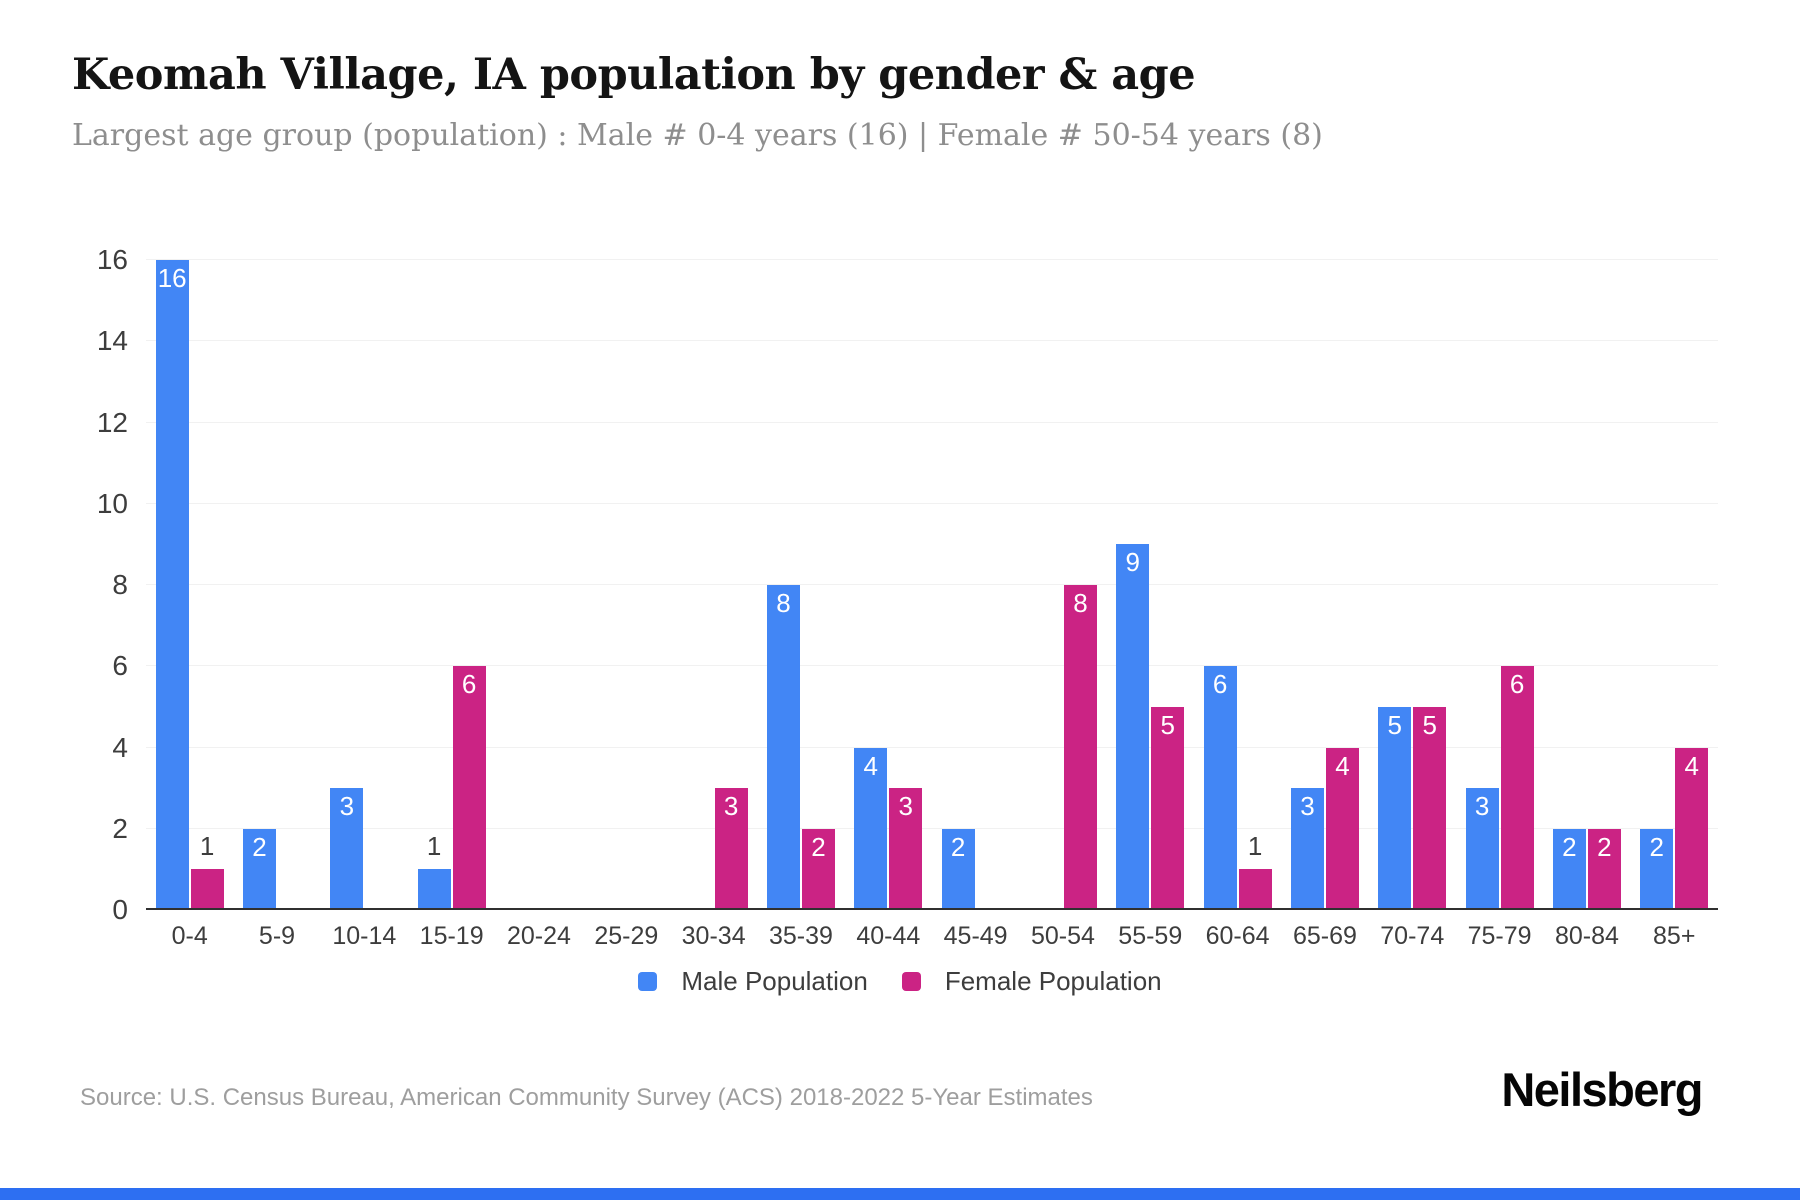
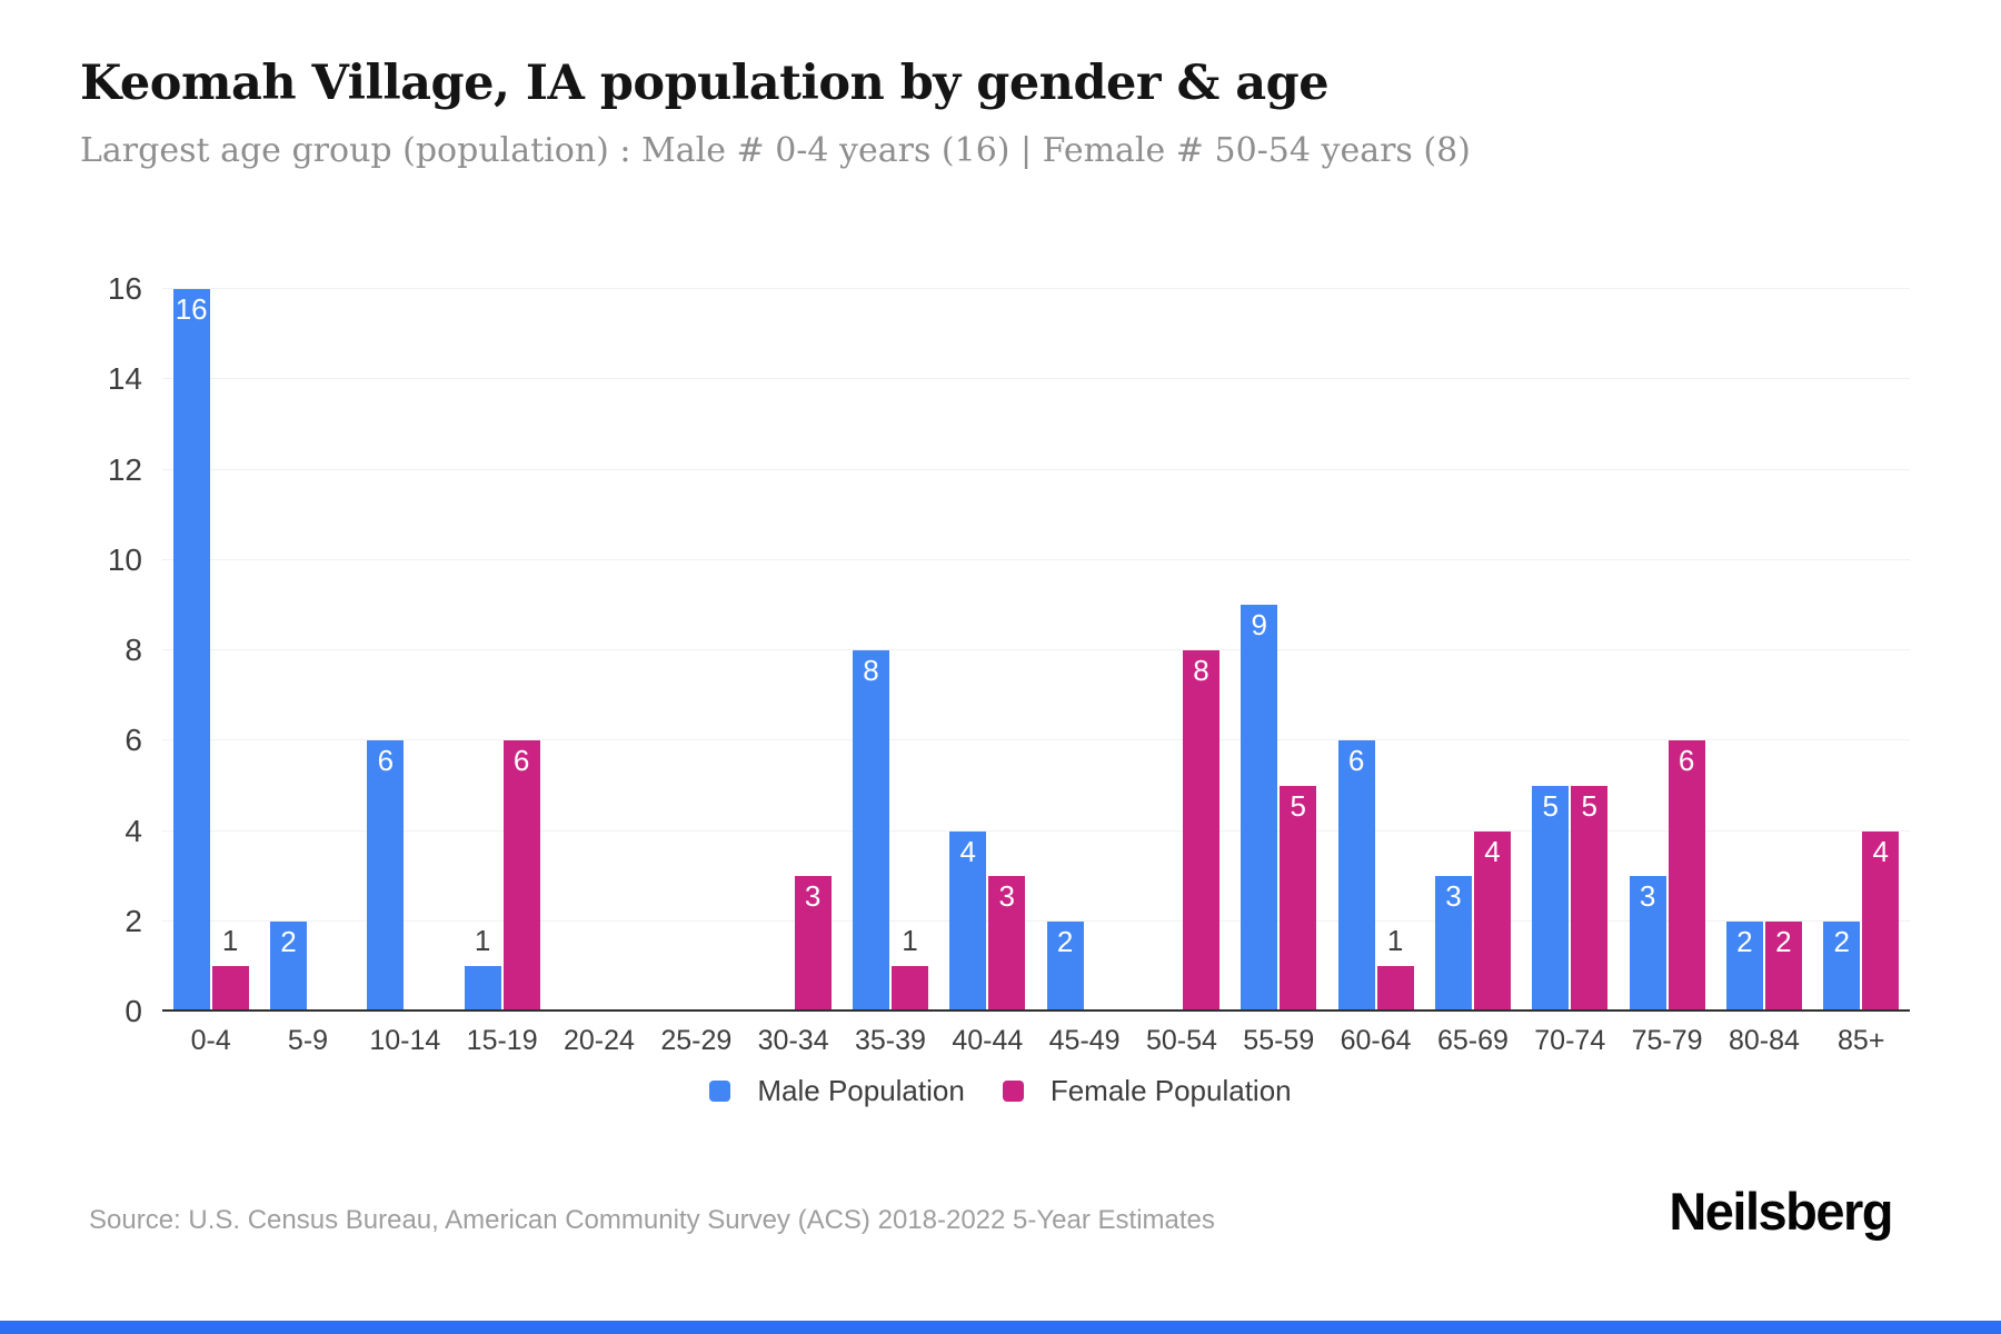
Male Population/10-14: 3 -> 6
Female Population/35-39: 2 -> 1
